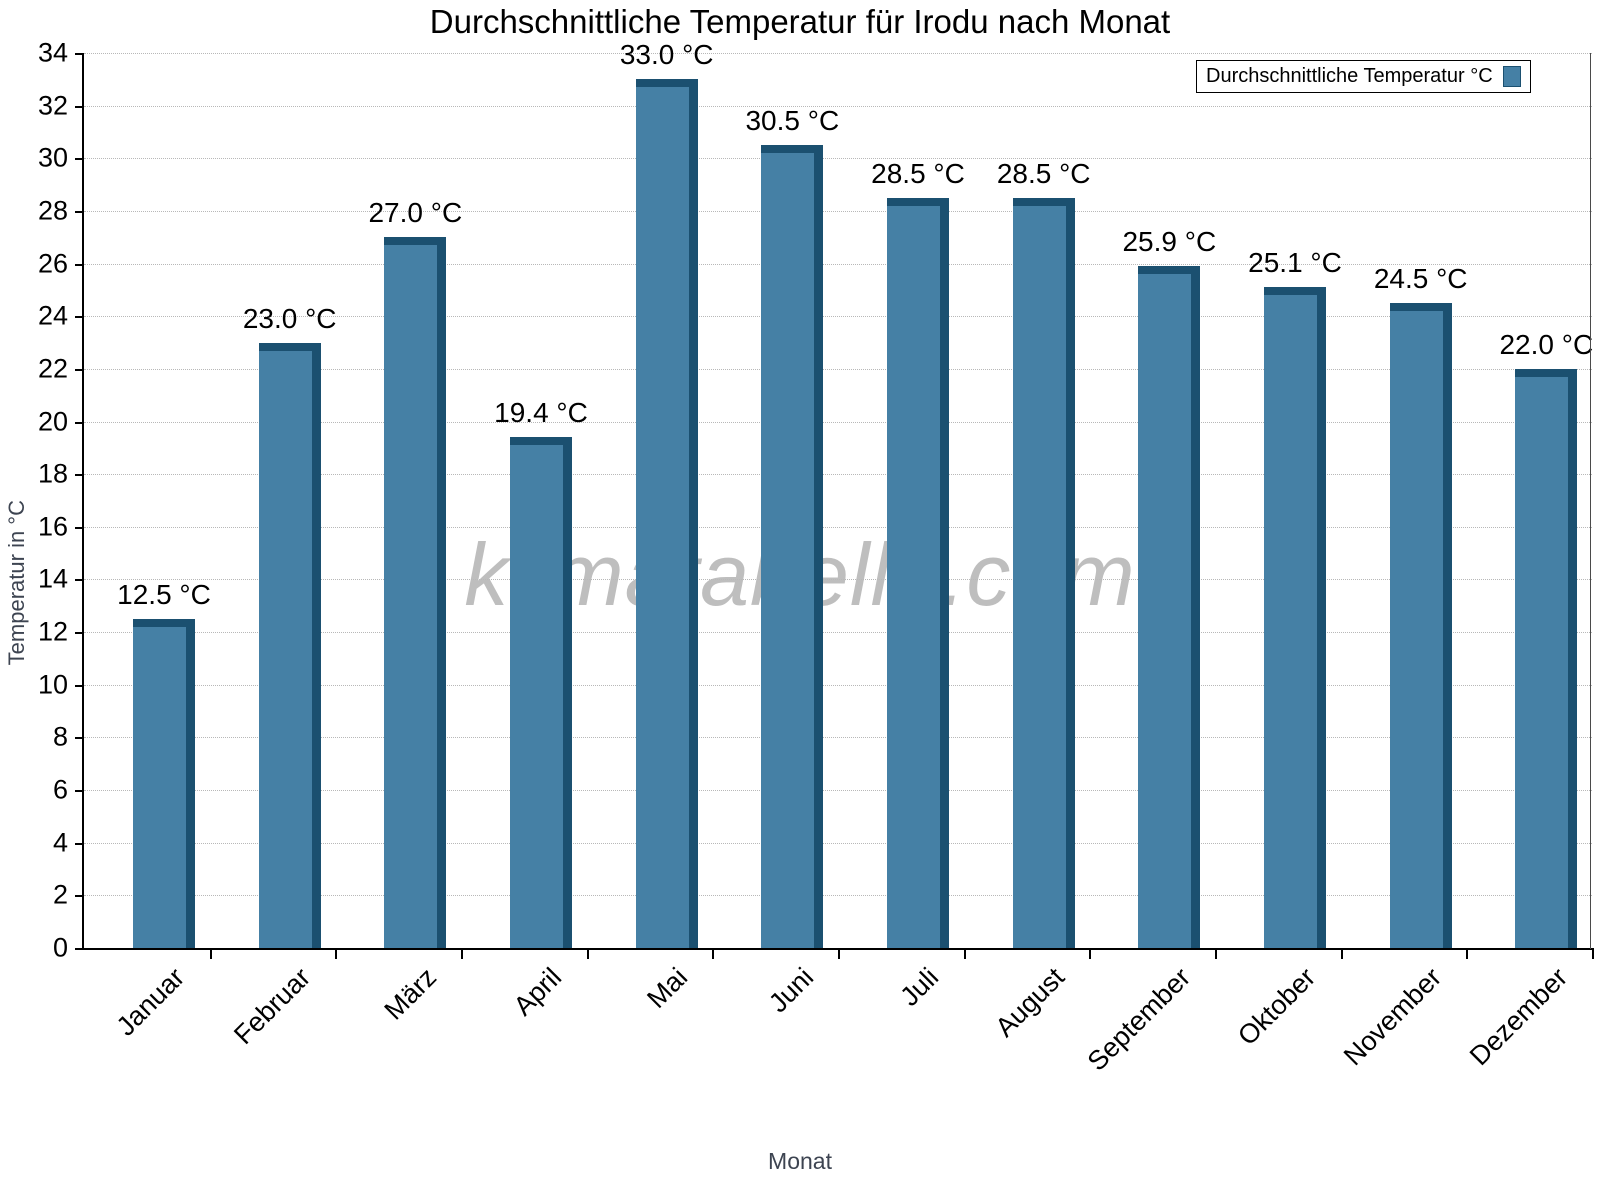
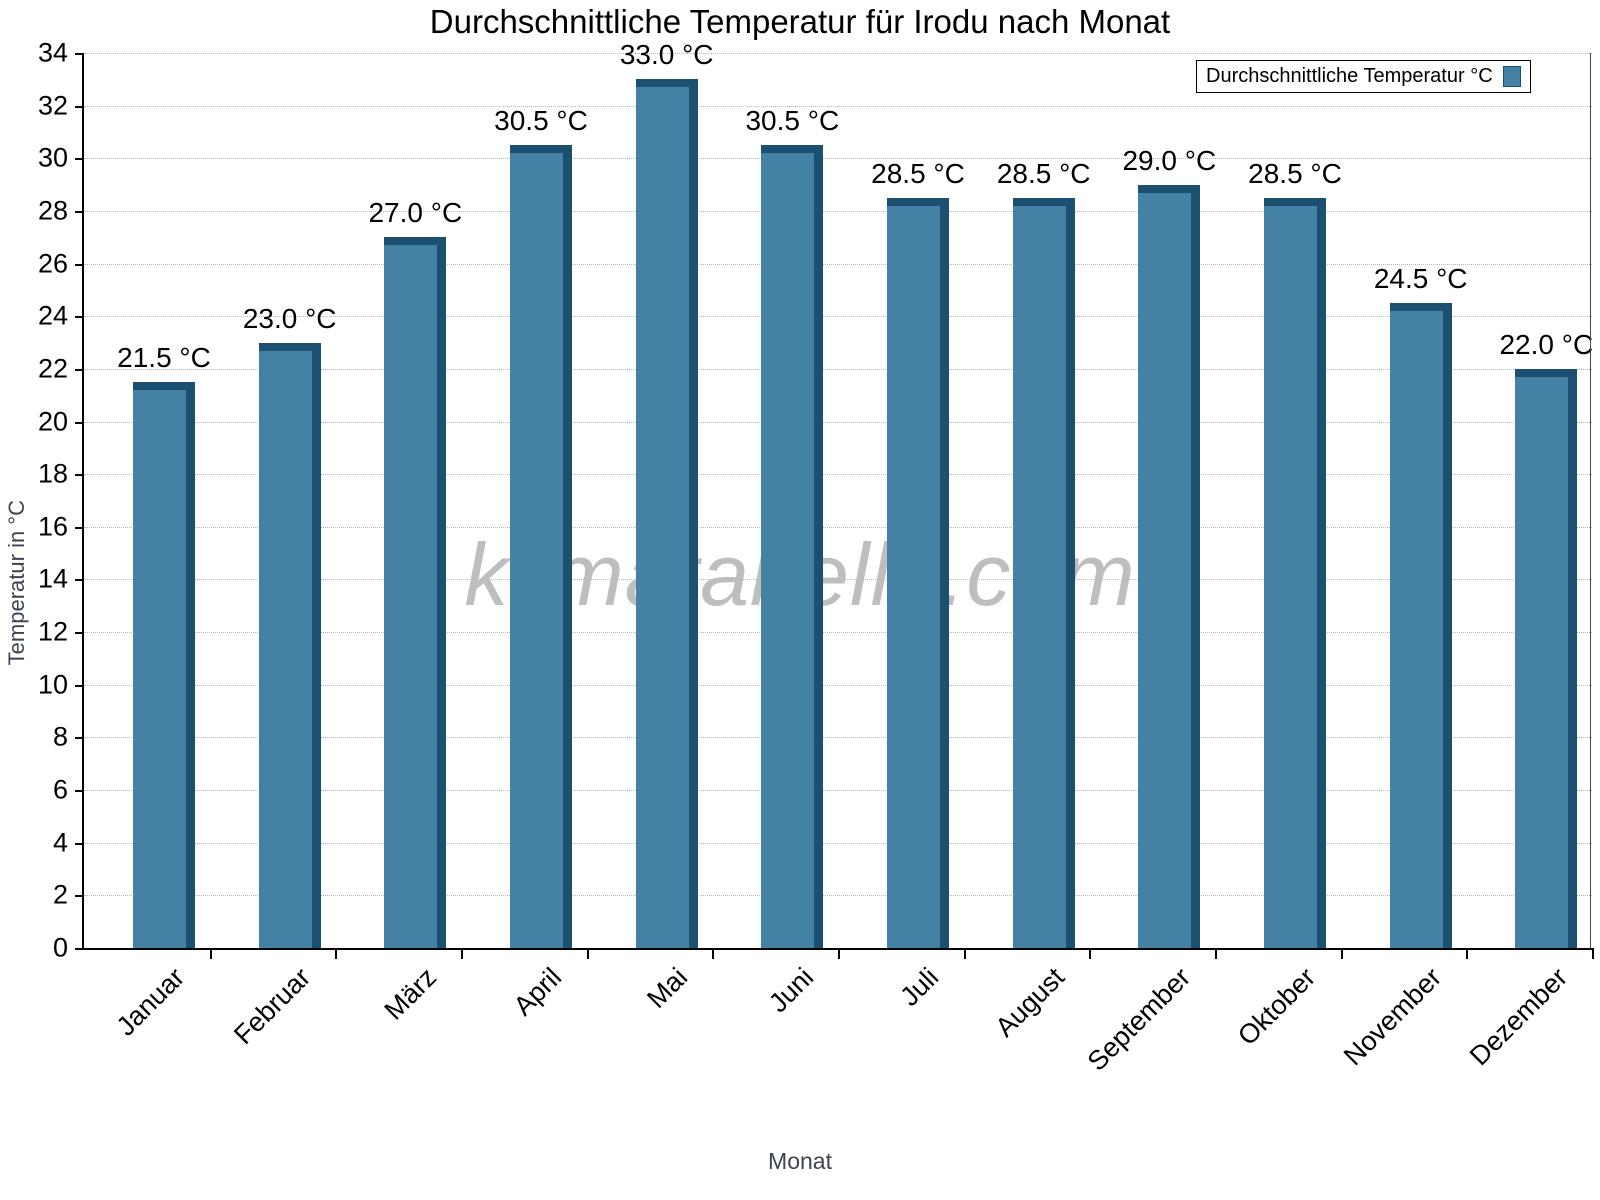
Januar: 12.5 -> 21.5
April: 19.4 -> 30.5
September: 25.9 -> 29.0
Oktober: 25.1 -> 28.5
